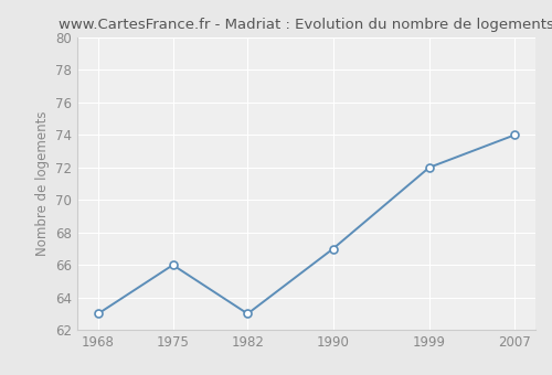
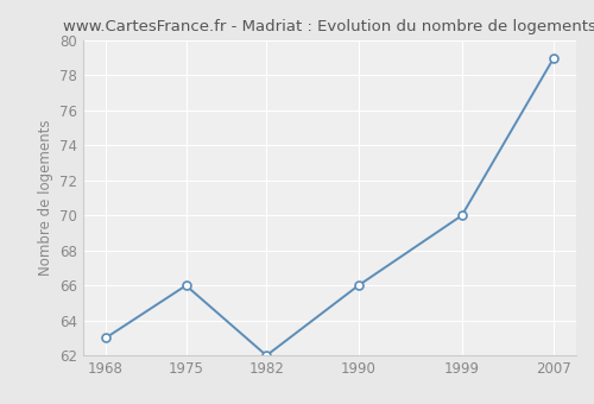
1982: 63 -> 62
1990: 67 -> 66
1999: 72 -> 70
2007: 74 -> 79
